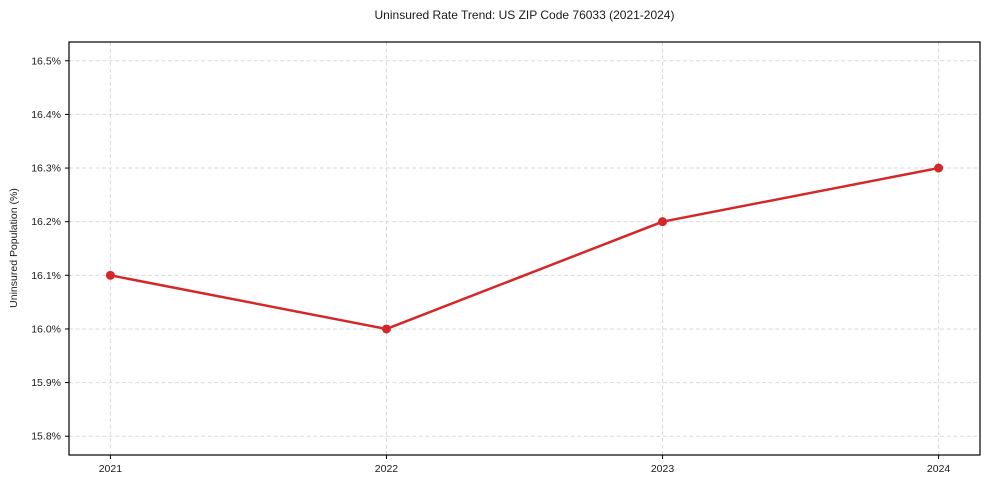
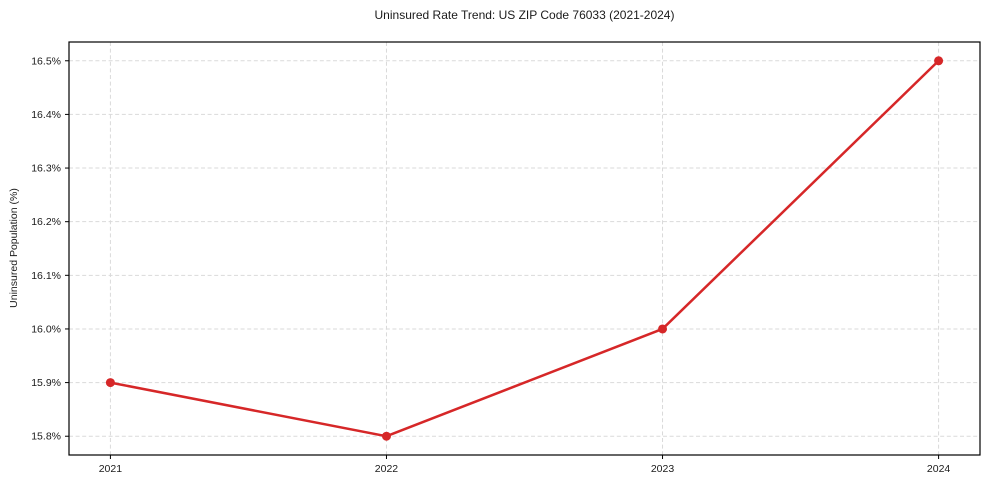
2021: 16.1% -> 15.9%
2022: 16.0% -> 15.8%
2023: 16.2% -> 16.0%
2024: 16.3% -> 16.5%
